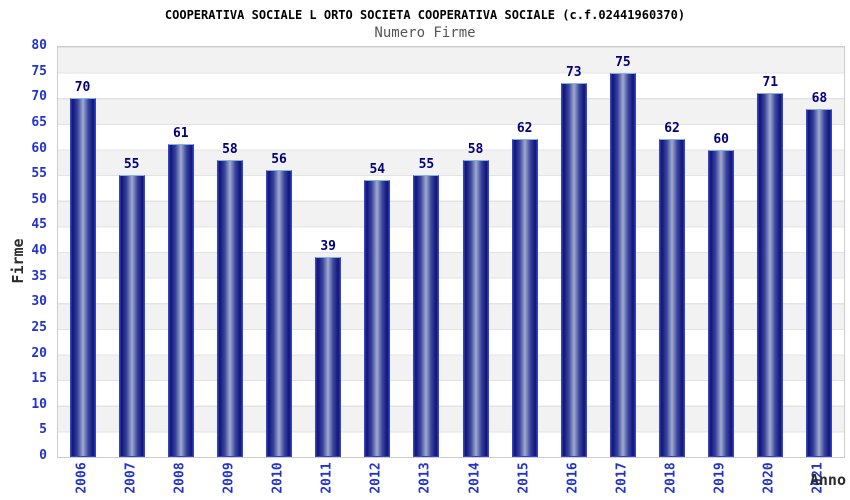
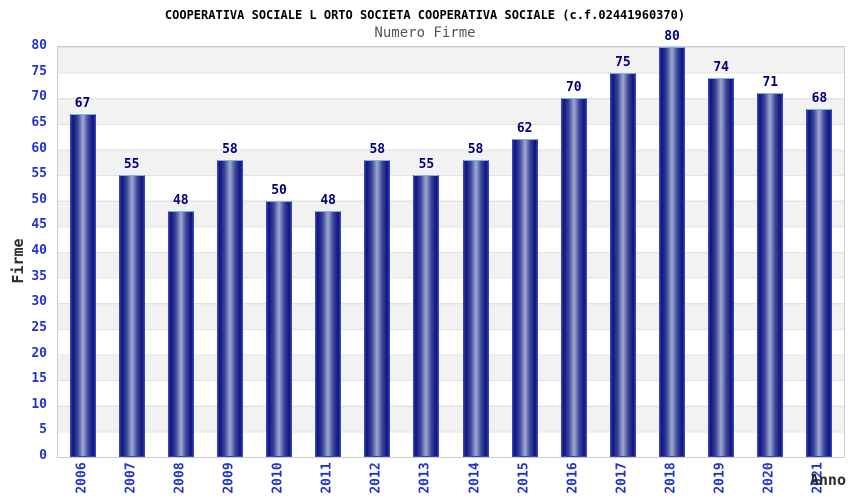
2006: 70 -> 67
2008: 61 -> 48
2010: 56 -> 50
2011: 39 -> 48
2012: 54 -> 58
2016: 73 -> 70
2018: 62 -> 80
2019: 60 -> 74
